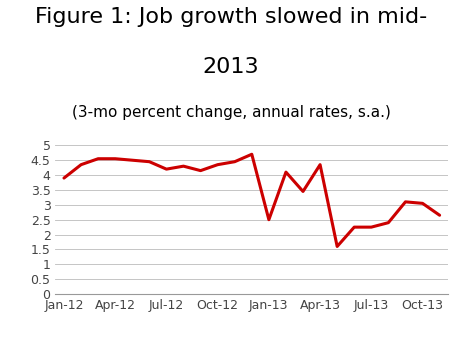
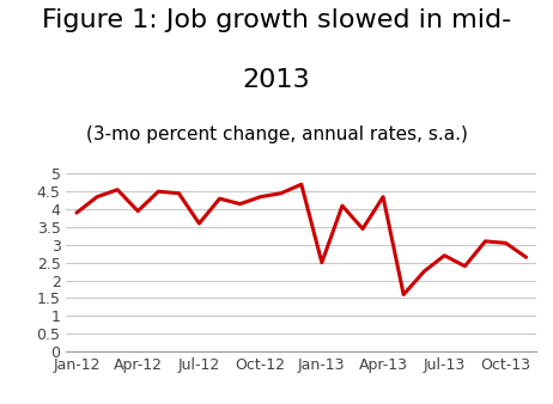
Apr-12: 4.55 -> 3.95
Jul-12: 4.20 -> 3.60
Jul-13: 2.25 -> 2.70
